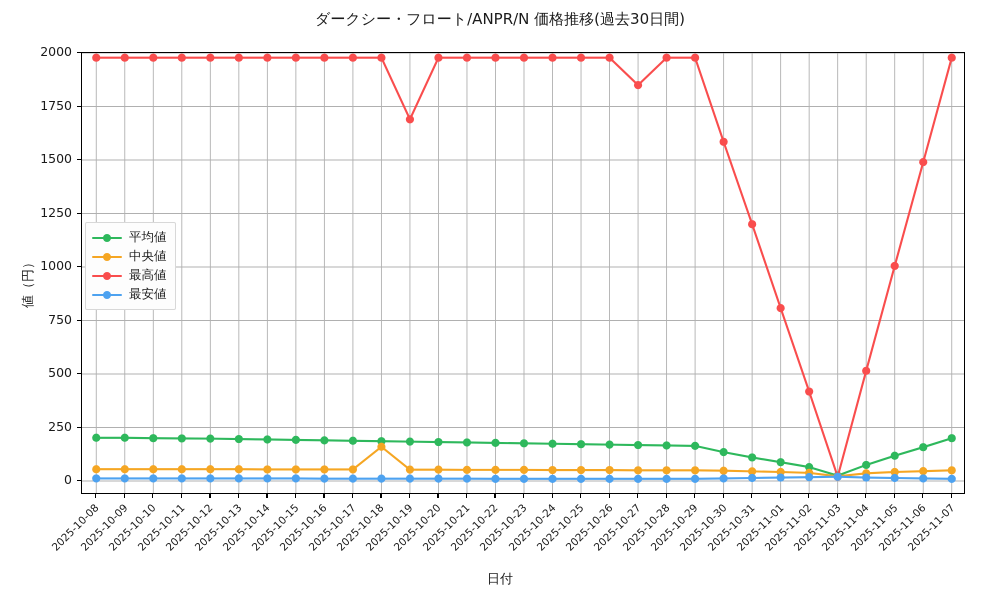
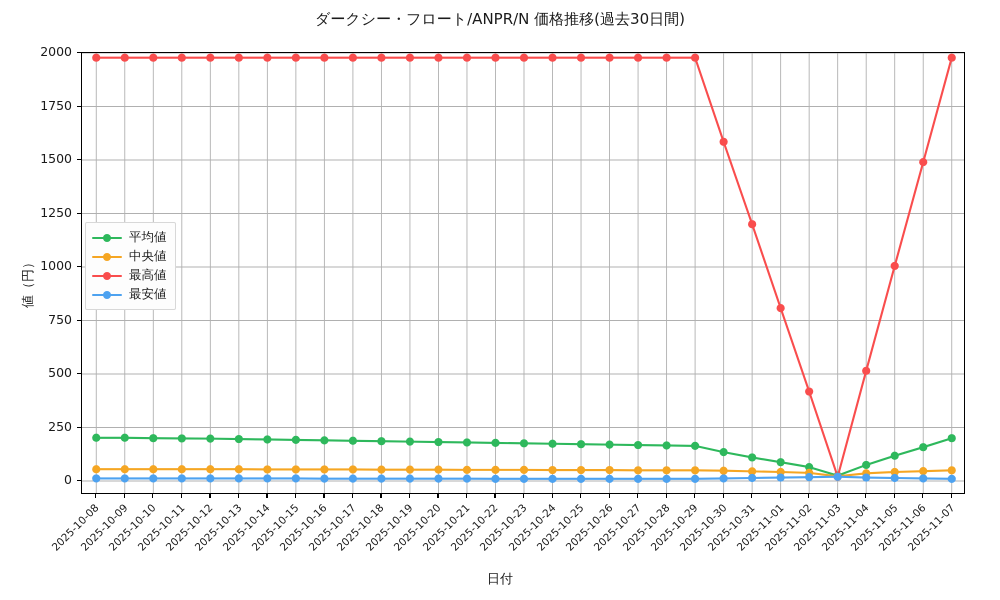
中央値/2025-10-18: 160 -> 50
最高値/2025-10-19: 1690 -> 1980
最高値/2025-10-27: 1850 -> 1980
